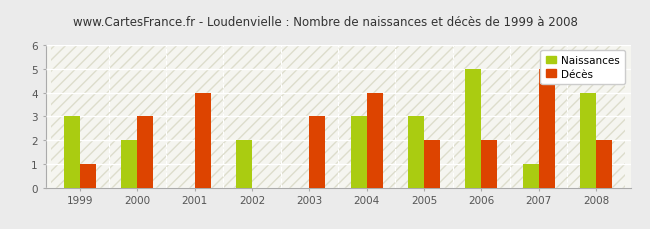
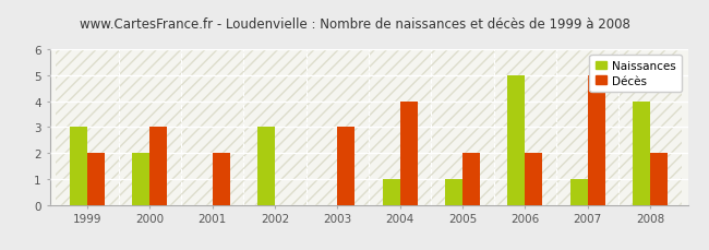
Décès/1999: 1 -> 2
Décès/2001: 4 -> 2
Naissances/2002: 2 -> 3
Naissances/2004: 3 -> 1
Naissances/2005: 3 -> 1
